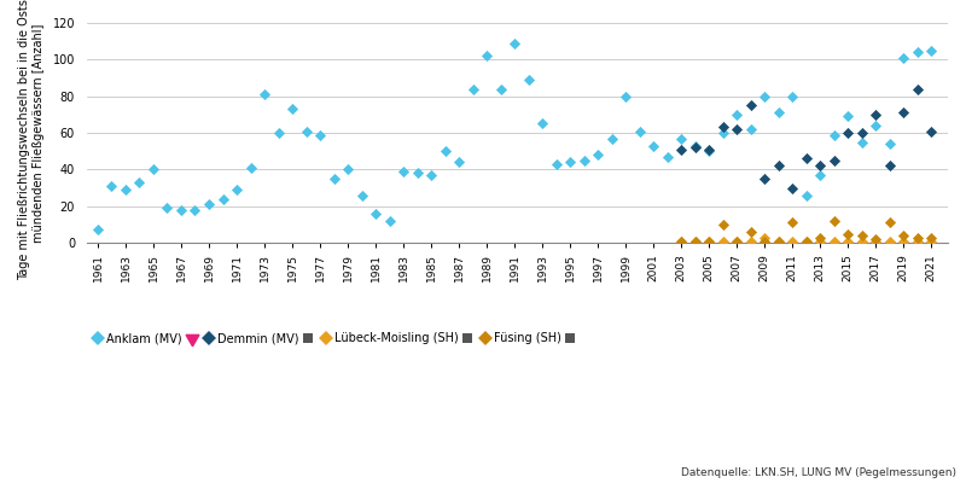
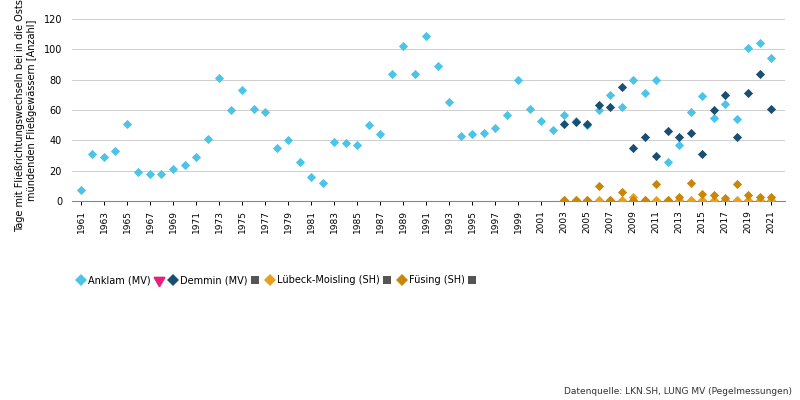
Anklam (MV)/1965: 40 -> 51
Demmin (MV)/2015: 60 -> 31
Anklam (MV)/2021: 105 -> 94
